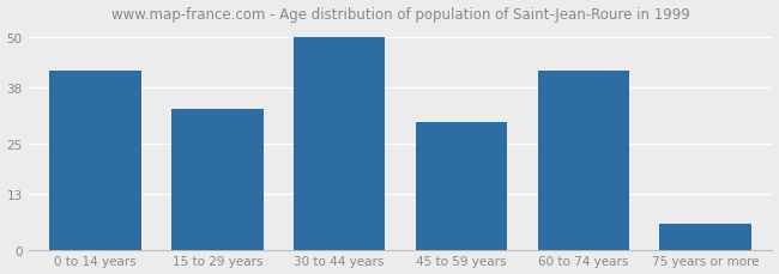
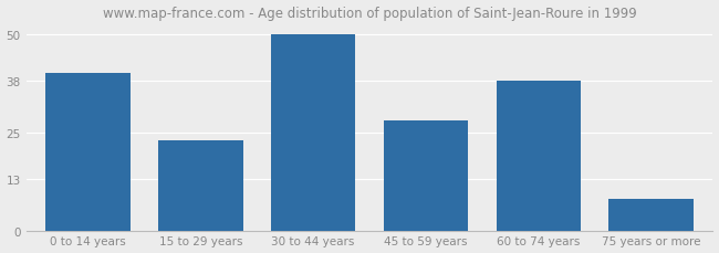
0 to 14 years: 42 -> 40
15 to 29 years: 33 -> 23
45 to 59 years: 30 -> 28
60 to 74 years: 42 -> 38
75 years or more: 6 -> 8
